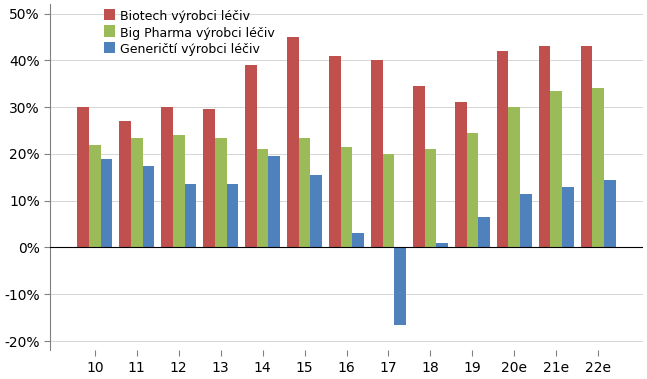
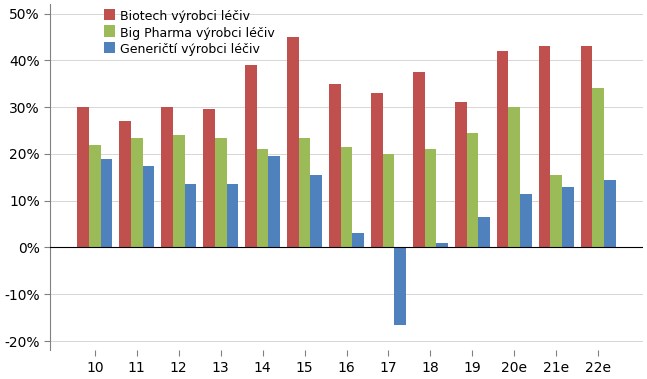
Biotech výrobci léčiv/16: 41.0% -> 35.0%
Biotech výrobci léčiv/17: 40.0% -> 33.0%
Biotech výrobci léčiv/18: 34.5% -> 37.5%
Big Pharma výrobci léčiv/21e: 33.5% -> 15.5%
